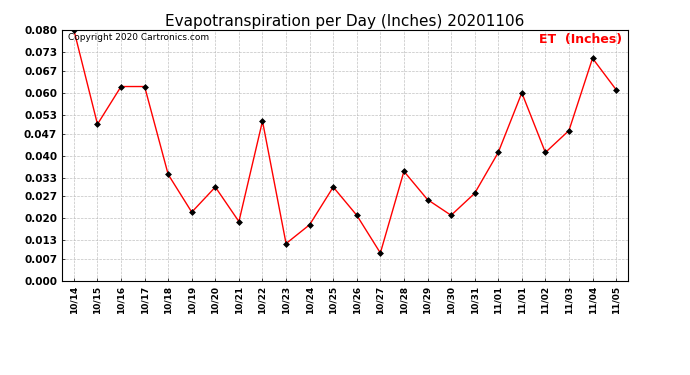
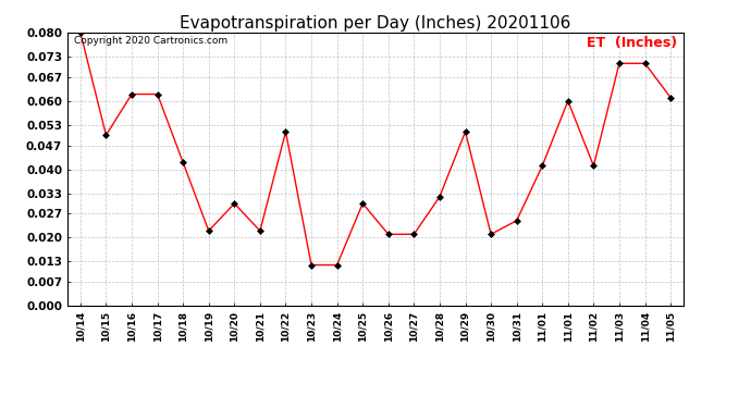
10/18: 0.034 -> 0.042
10/21: 0.019 -> 0.022
10/24: 0.018 -> 0.012
10/27: 0.009 -> 0.021
10/28: 0.035 -> 0.032
10/29: 0.026 -> 0.051
10/31: 0.028 -> 0.025
11/03: 0.048 -> 0.071
